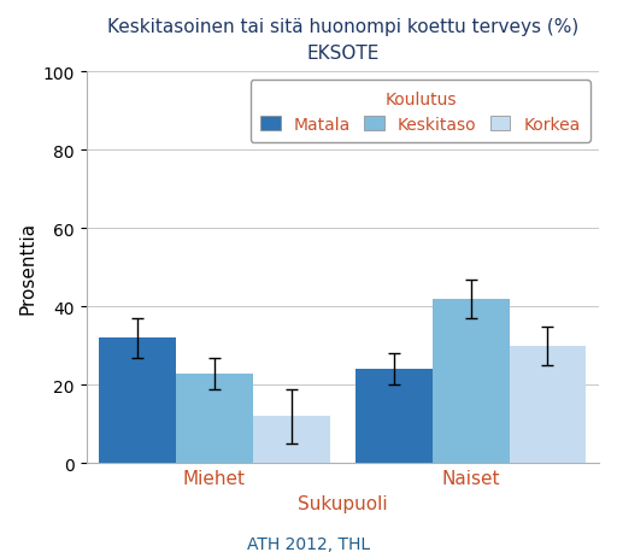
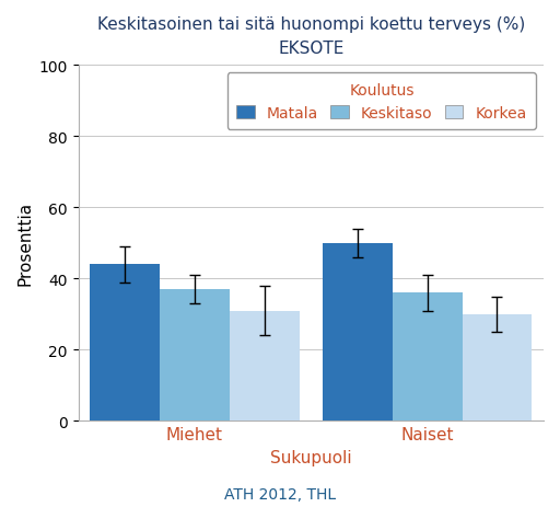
Matala/Miehet: 32 -> 44
Keskitaso/Miehet: 23 -> 37
Korkea/Miehet: 12 -> 31
Matala/Naiset: 24 -> 50
Keskitaso/Naiset: 42 -> 36
